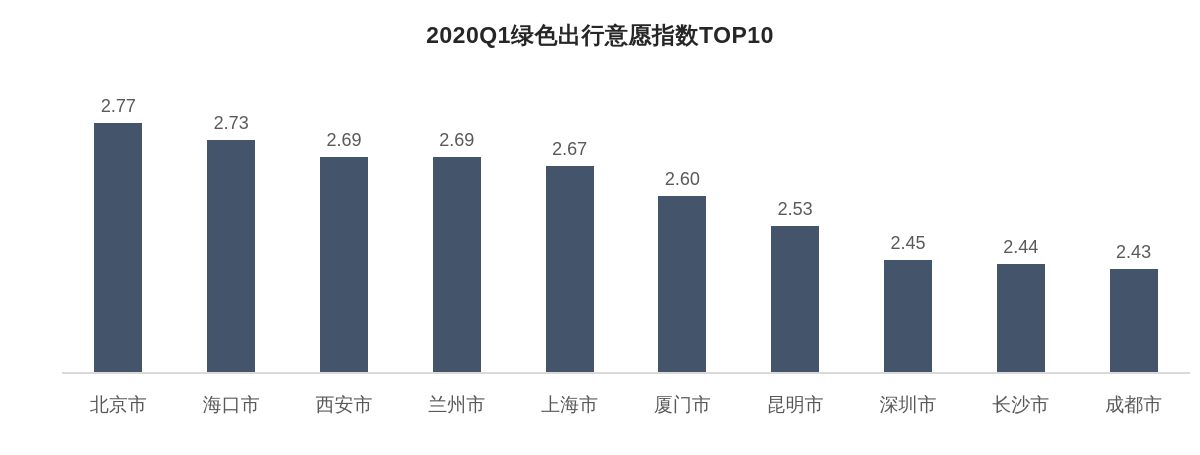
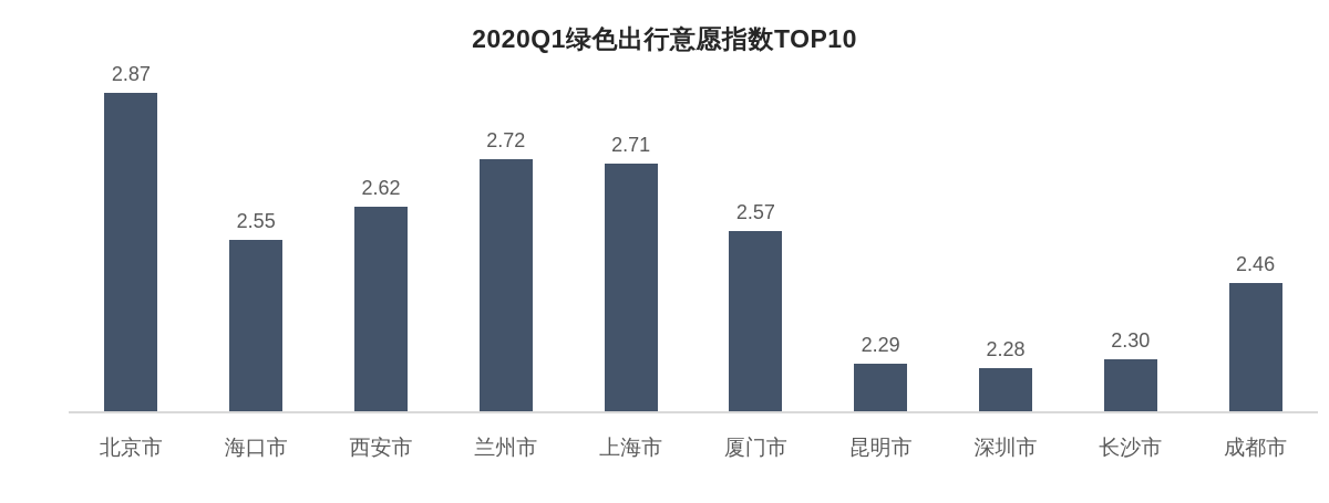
北京市: 2.77 -> 2.87
海口市: 2.73 -> 2.55
西安市: 2.69 -> 2.62
兰州市: 2.69 -> 2.72
上海市: 2.67 -> 2.71
厦门市: 2.60 -> 2.57
昆明市: 2.53 -> 2.29
深圳市: 2.45 -> 2.28
长沙市: 2.44 -> 2.30
成都市: 2.43 -> 2.46
